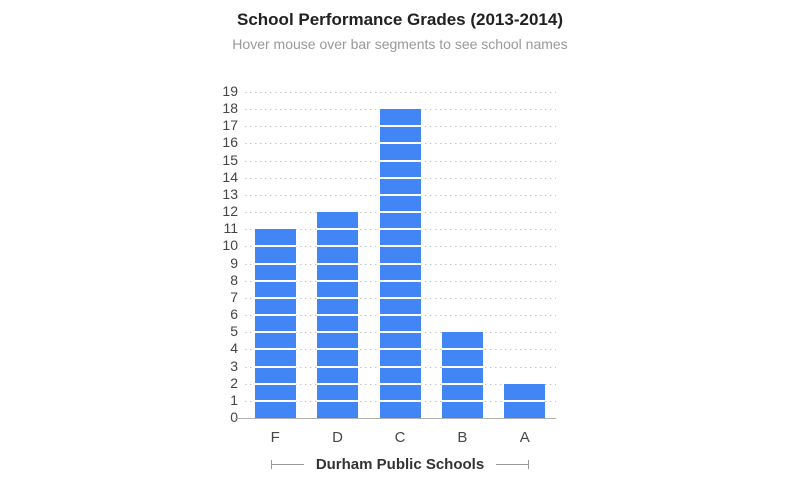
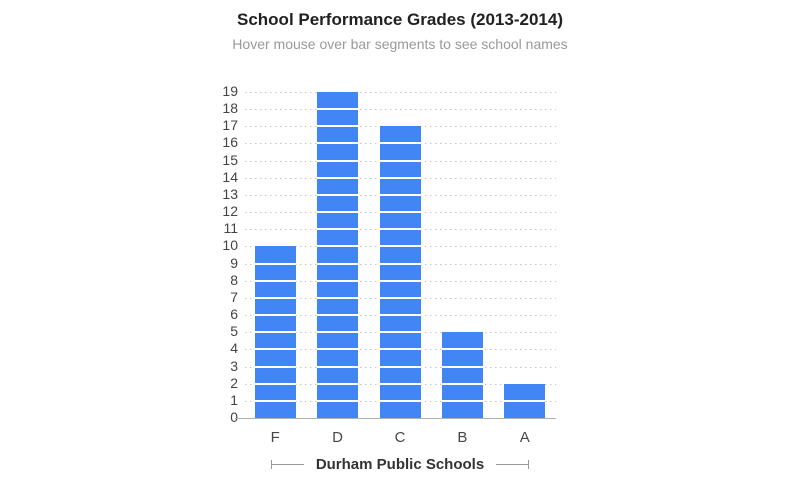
F: 11 -> 10
D: 12 -> 19
C: 18 -> 17
